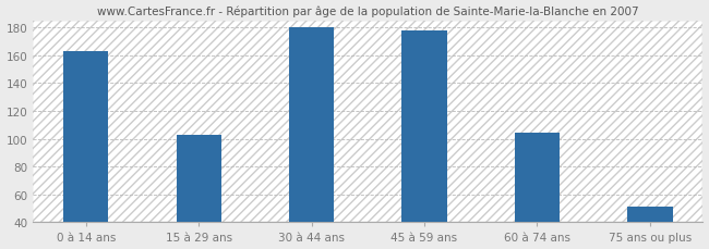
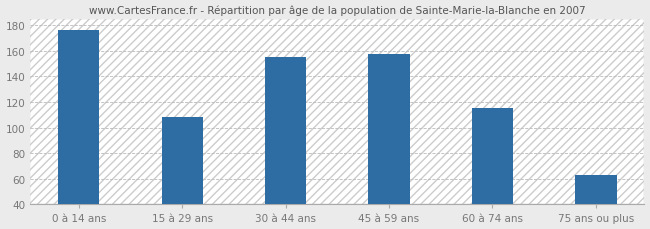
0 à 14 ans: 163 -> 176
15 à 29 ans: 103 -> 108
30 à 44 ans: 180 -> 155
45 à 59 ans: 178 -> 157
60 à 74 ans: 104 -> 115
75 ans ou plus: 51 -> 63
